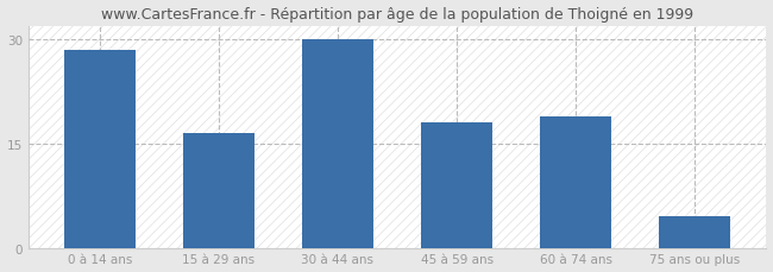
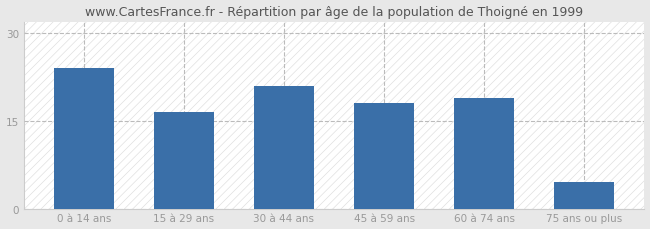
0 à 14 ans: 28.5 -> 24.0
30 à 44 ans: 30.0 -> 21.0
